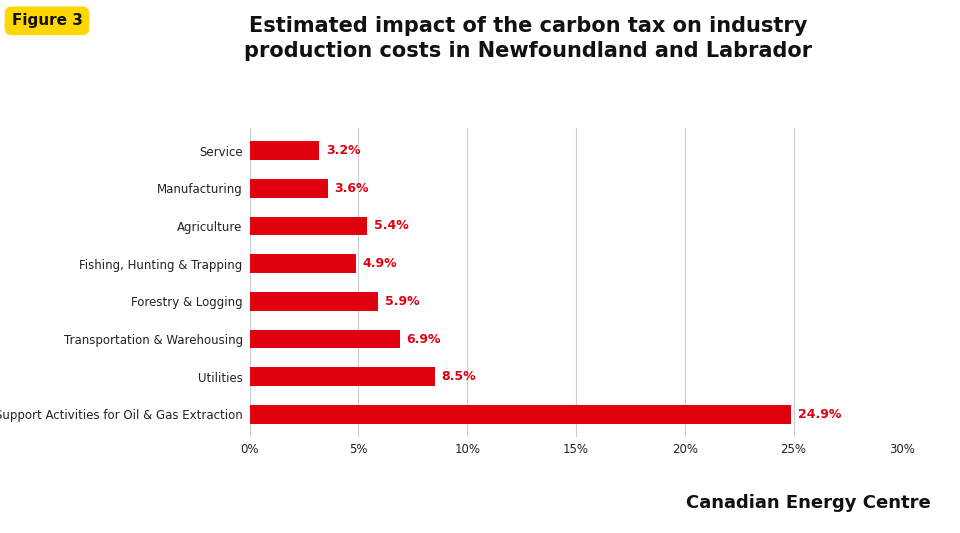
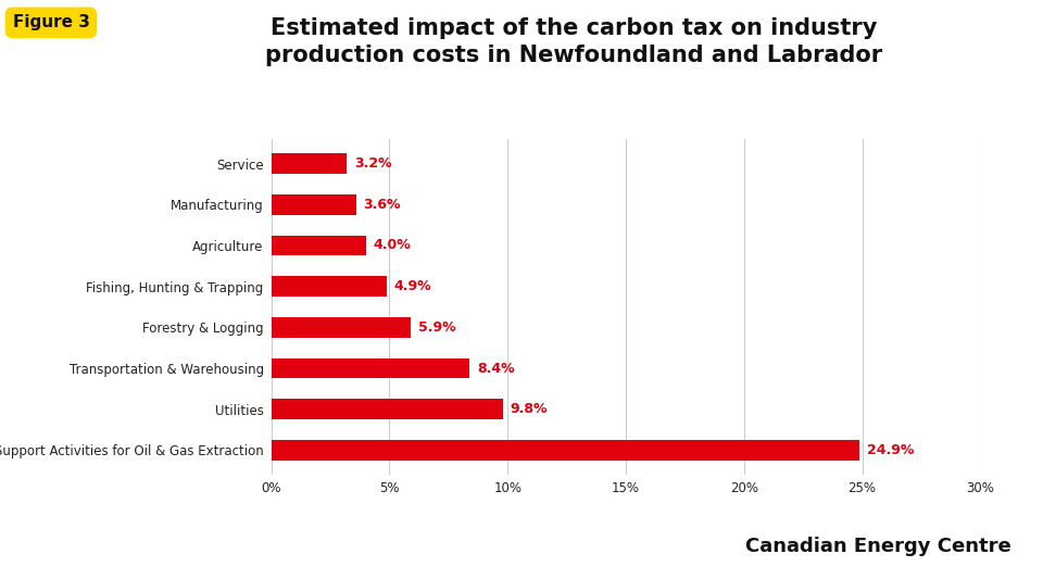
Agriculture: 5.4% -> 4.0%
Transportation & Warehousing: 6.9% -> 8.4%
Utilities: 8.5% -> 9.8%
